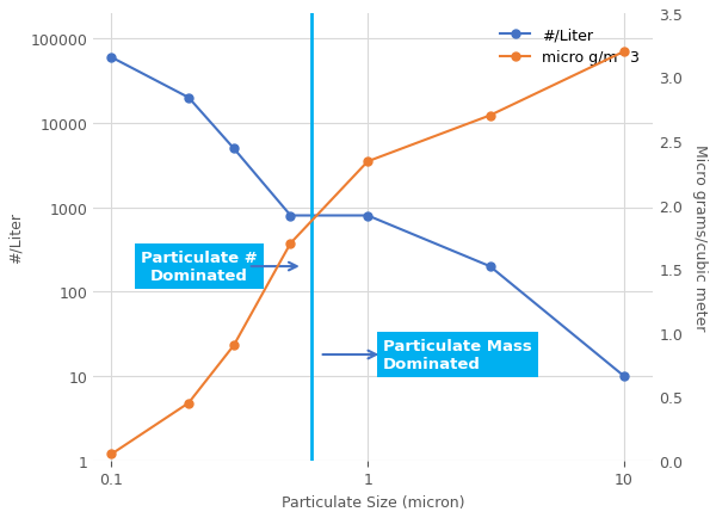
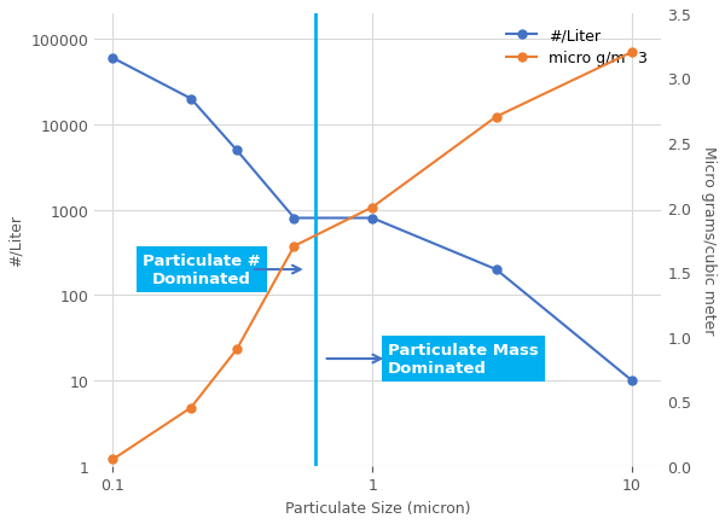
micro g/m^3/1: 2.34 -> 2.00
